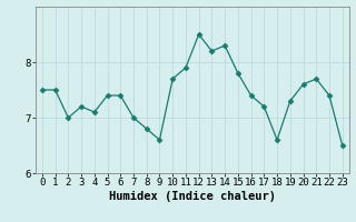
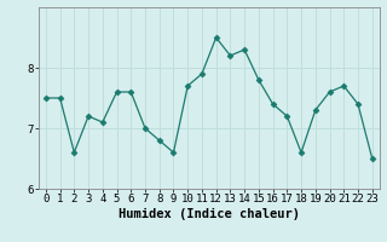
2: 7.0 -> 6.6
5: 7.4 -> 7.6
6: 7.4 -> 7.6
